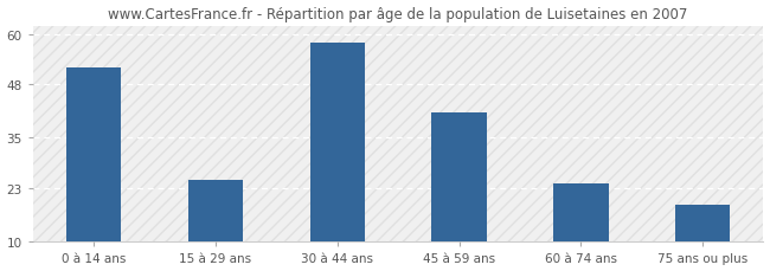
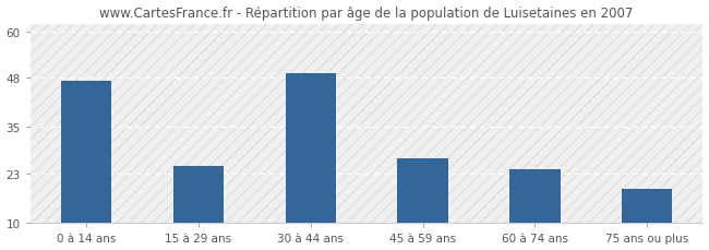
0 à 14 ans: 52 -> 47
30 à 44 ans: 58 -> 49
45 à 59 ans: 41 -> 27
